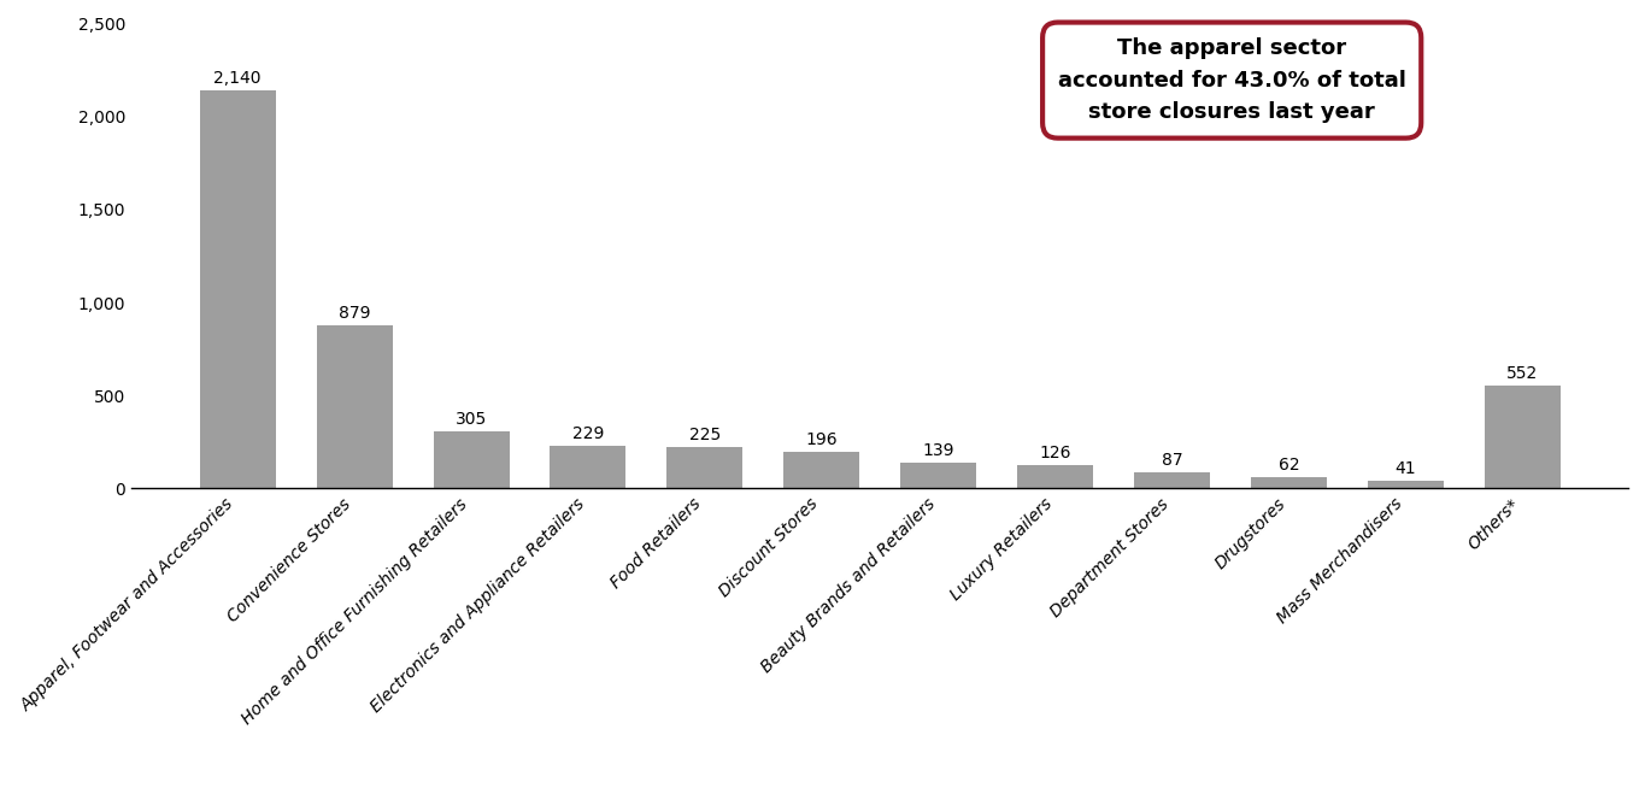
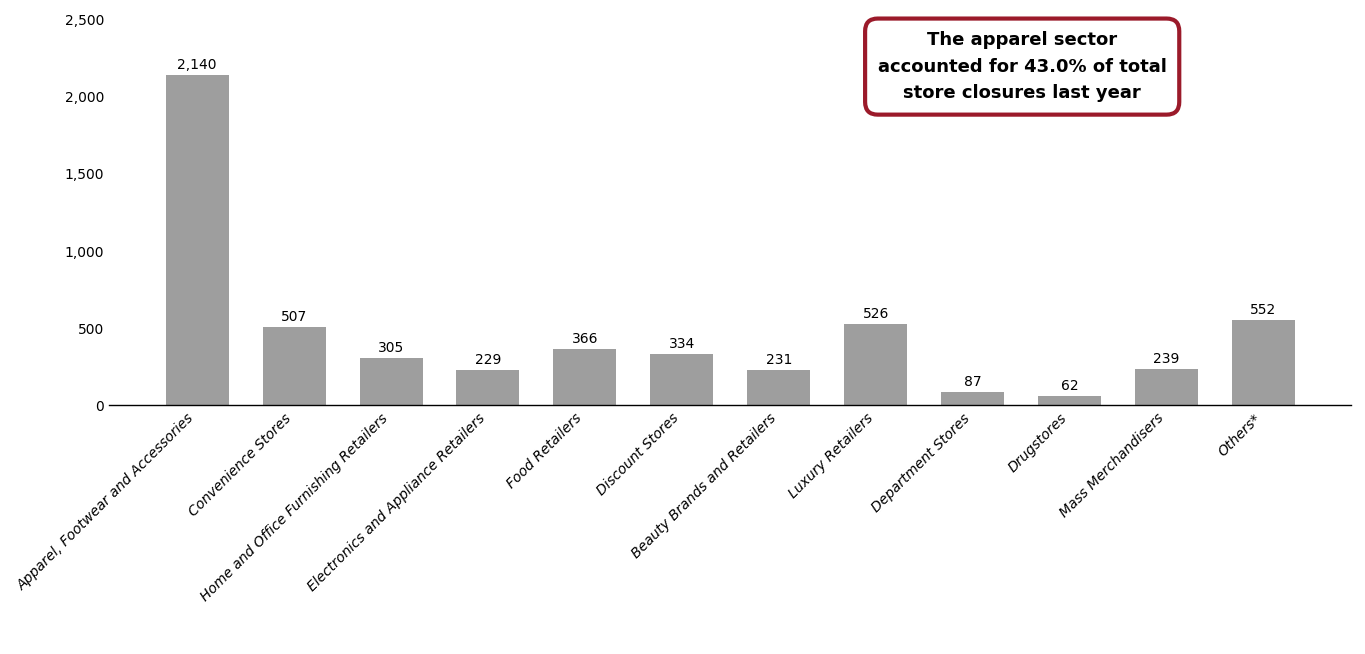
Convenience Stores: 879 -> 507
Food Retailers: 225 -> 366
Discount Stores: 196 -> 334
Beauty Brands and Retailers: 139 -> 231
Luxury Retailers: 126 -> 526
Mass Merchandisers: 41 -> 239
